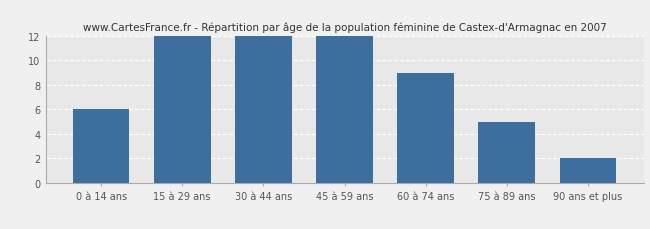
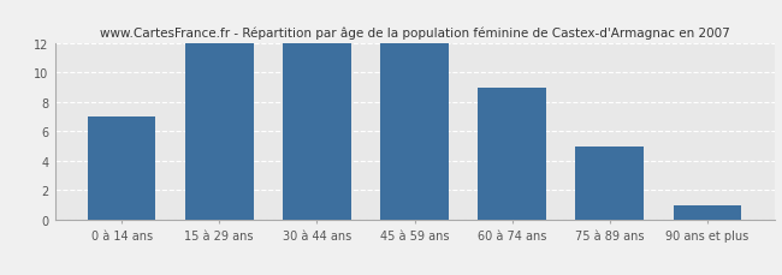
0 à 14 ans: 6 -> 7
90 ans et plus: 2 -> 1
